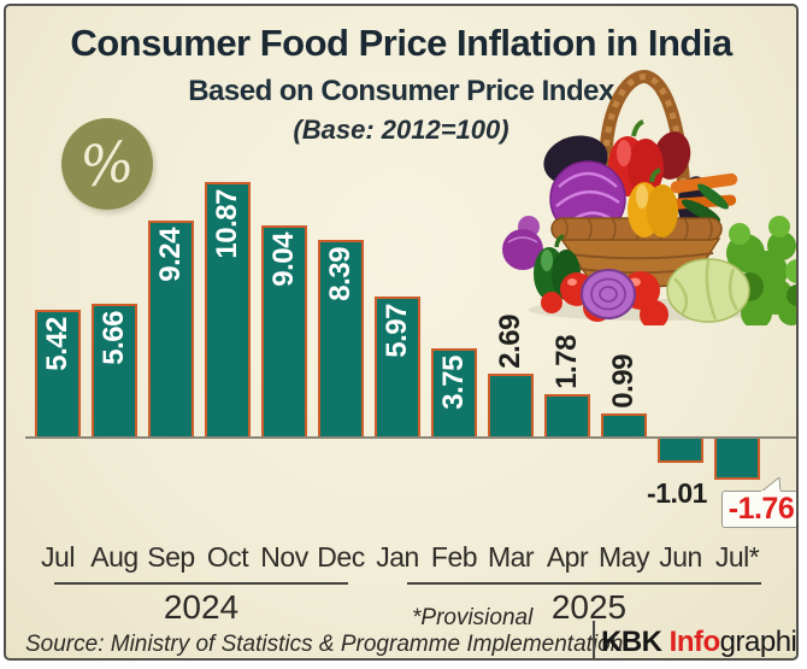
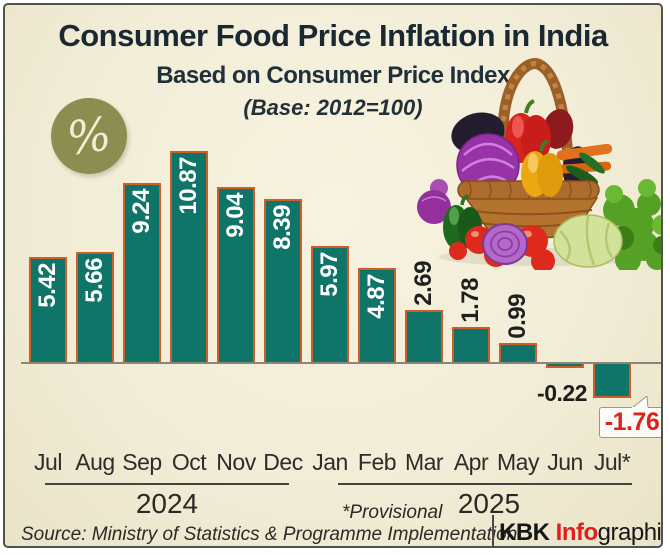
Feb: 3.75 -> 4.87
Jun: -1.01 -> -0.22
